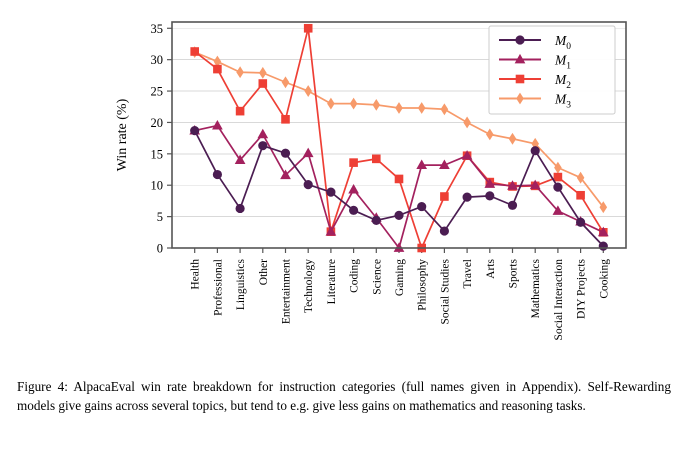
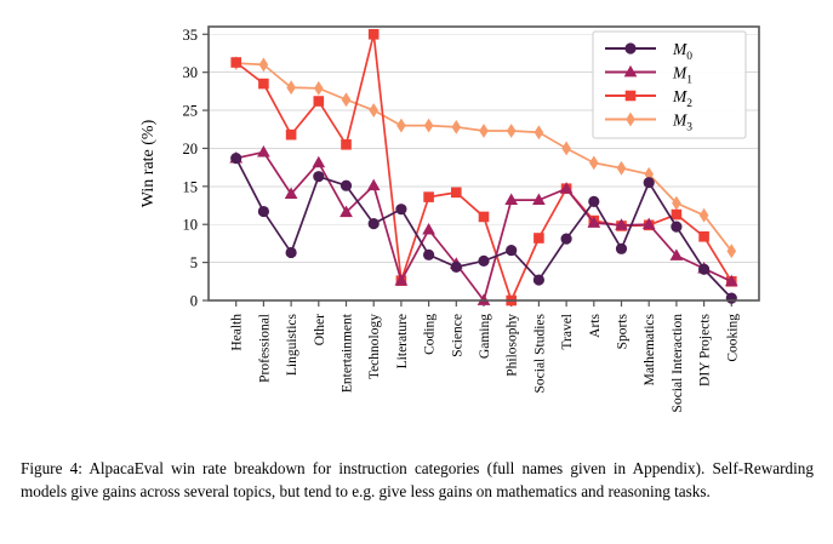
M3/Professional: 30 -> 31
M0/Literature: 9 -> 12
M0/Arts: 8 -> 13
